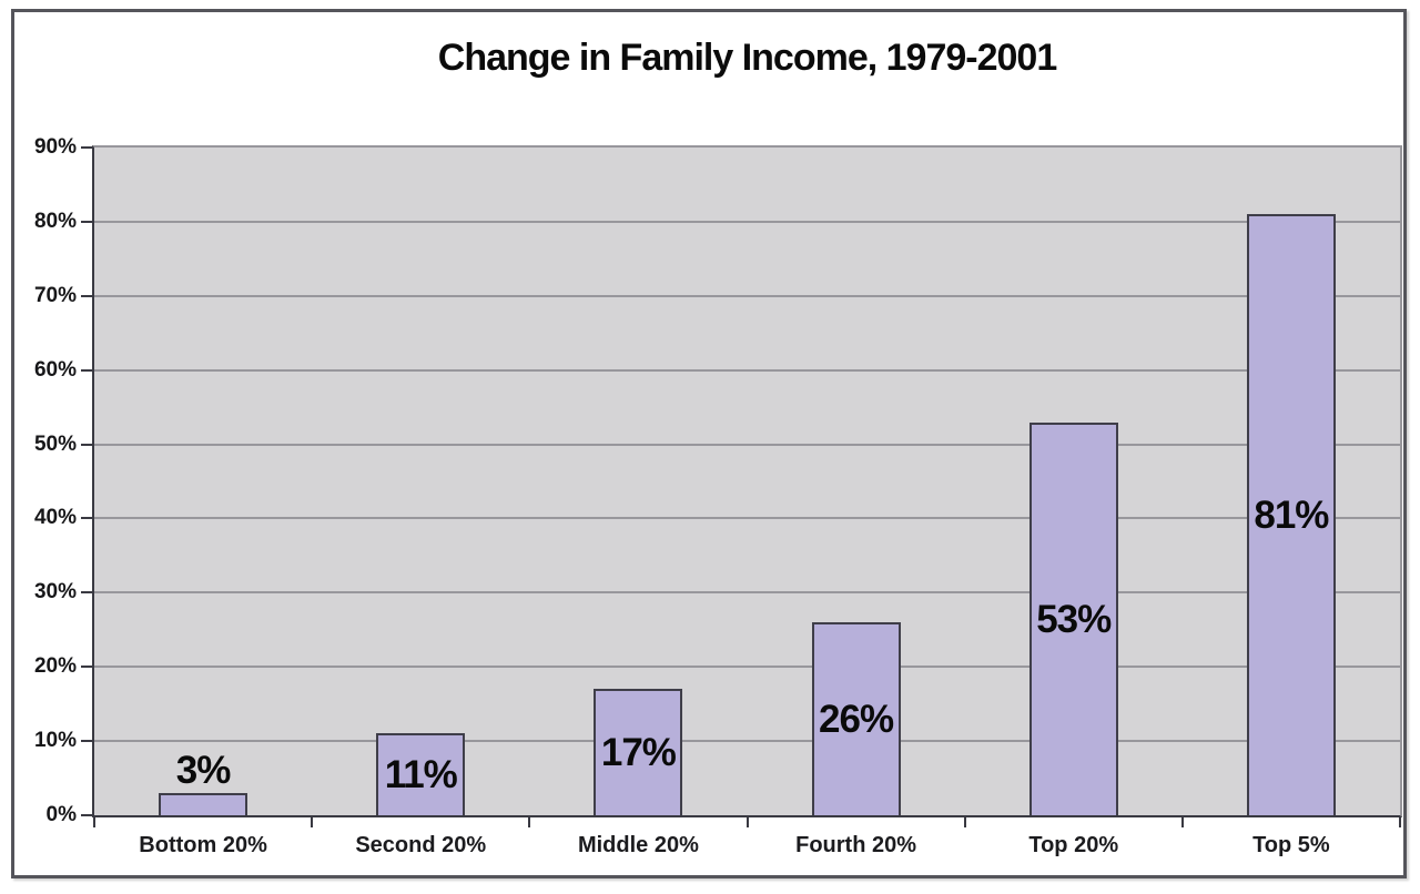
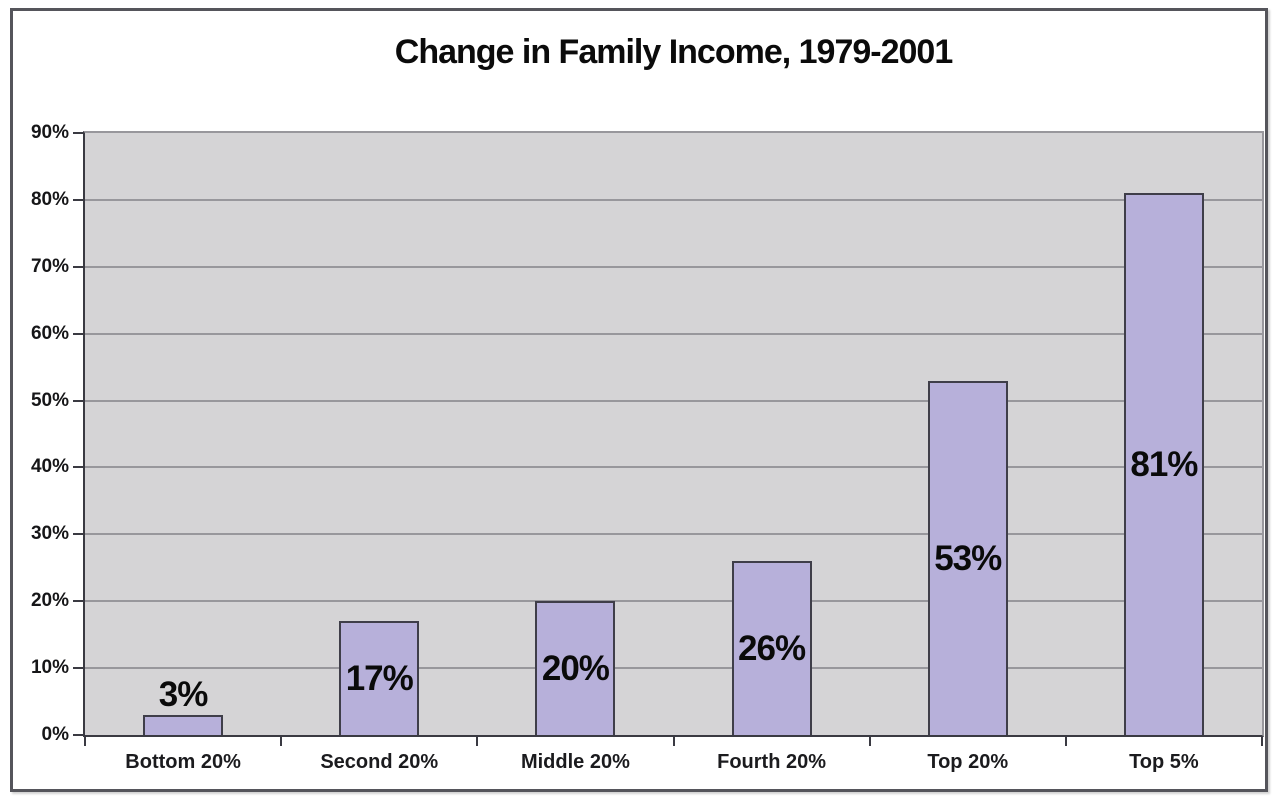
Second 20%: 11% -> 17%
Middle 20%: 17% -> 20%
